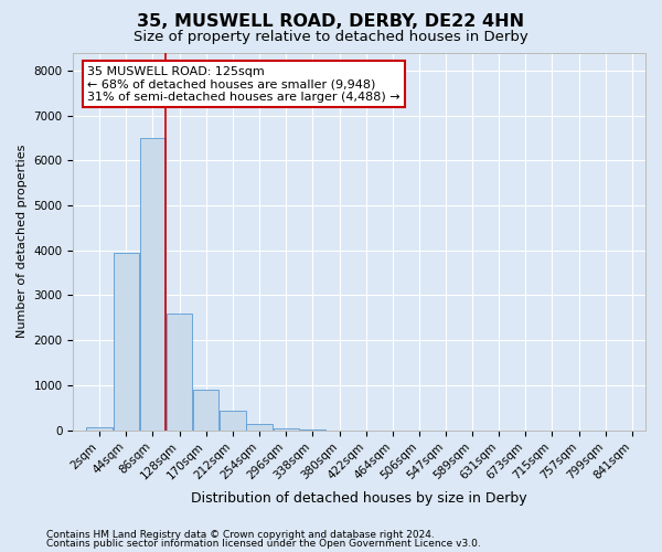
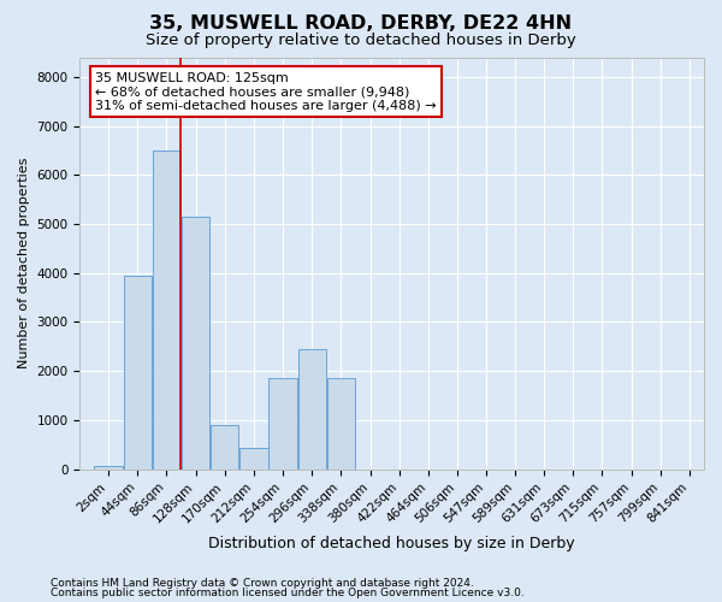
128sqm: 2600 -> 5150
254sqm: 140 -> 1850
296sqm: 50 -> 2450
338sqm: 10 -> 1850
